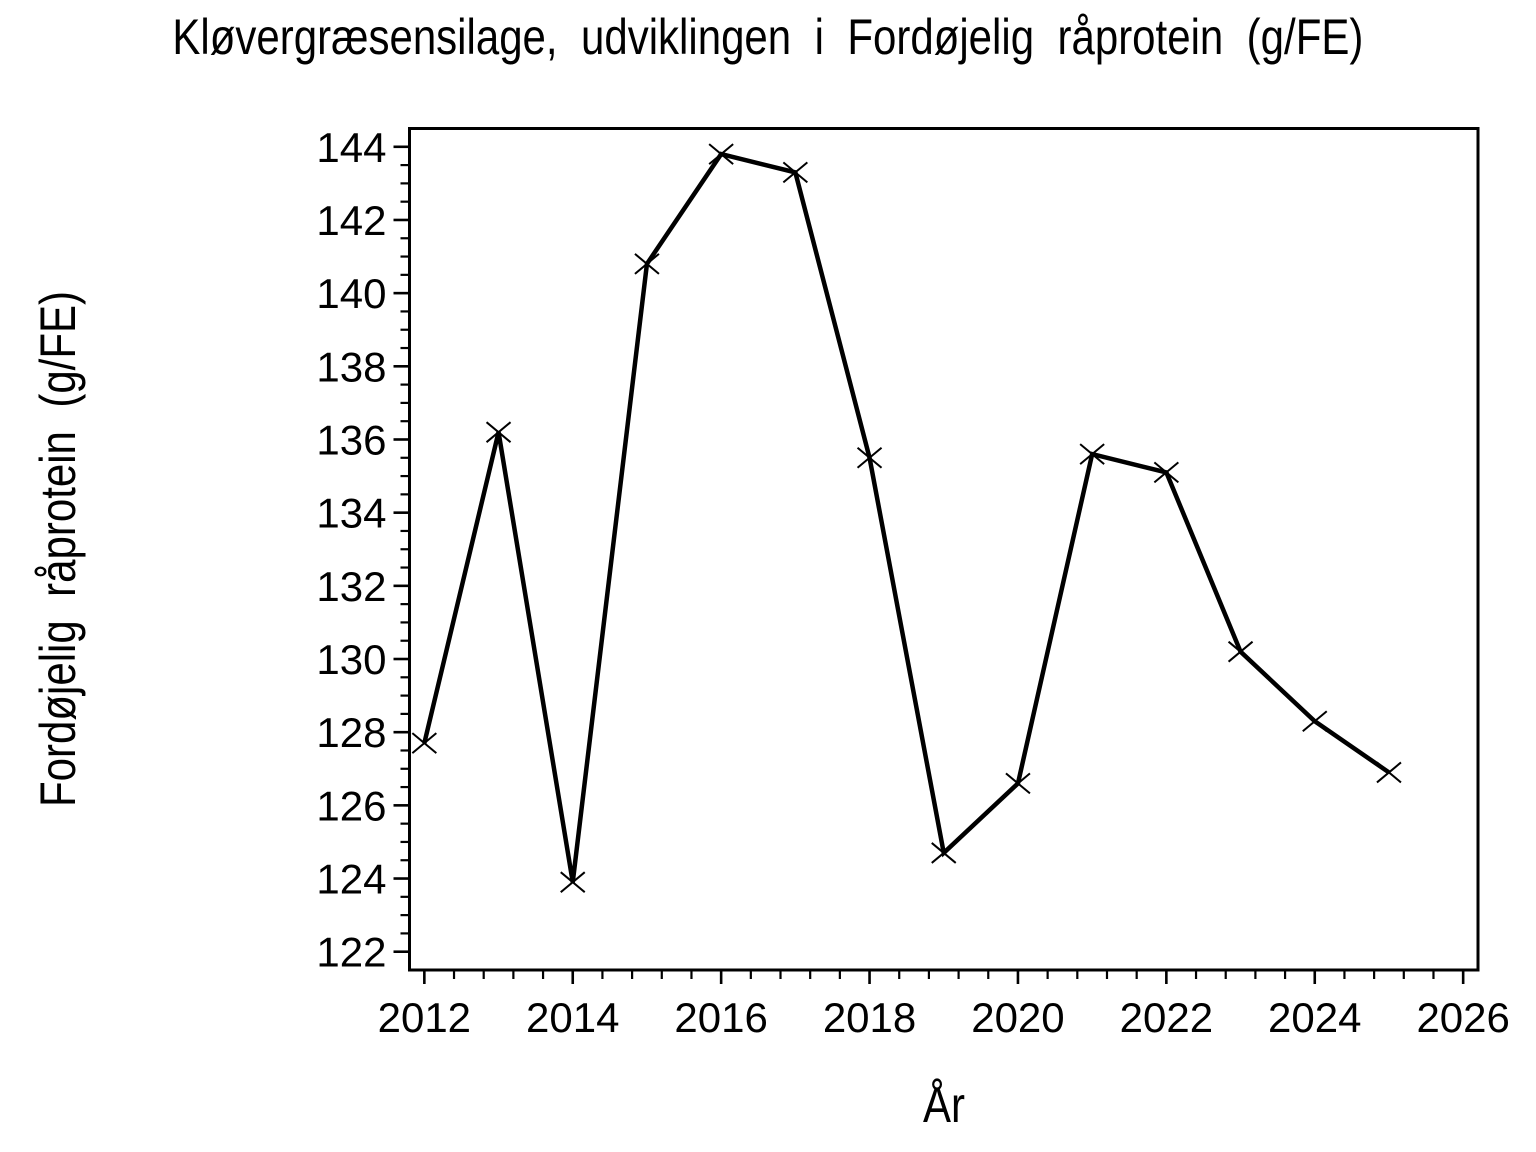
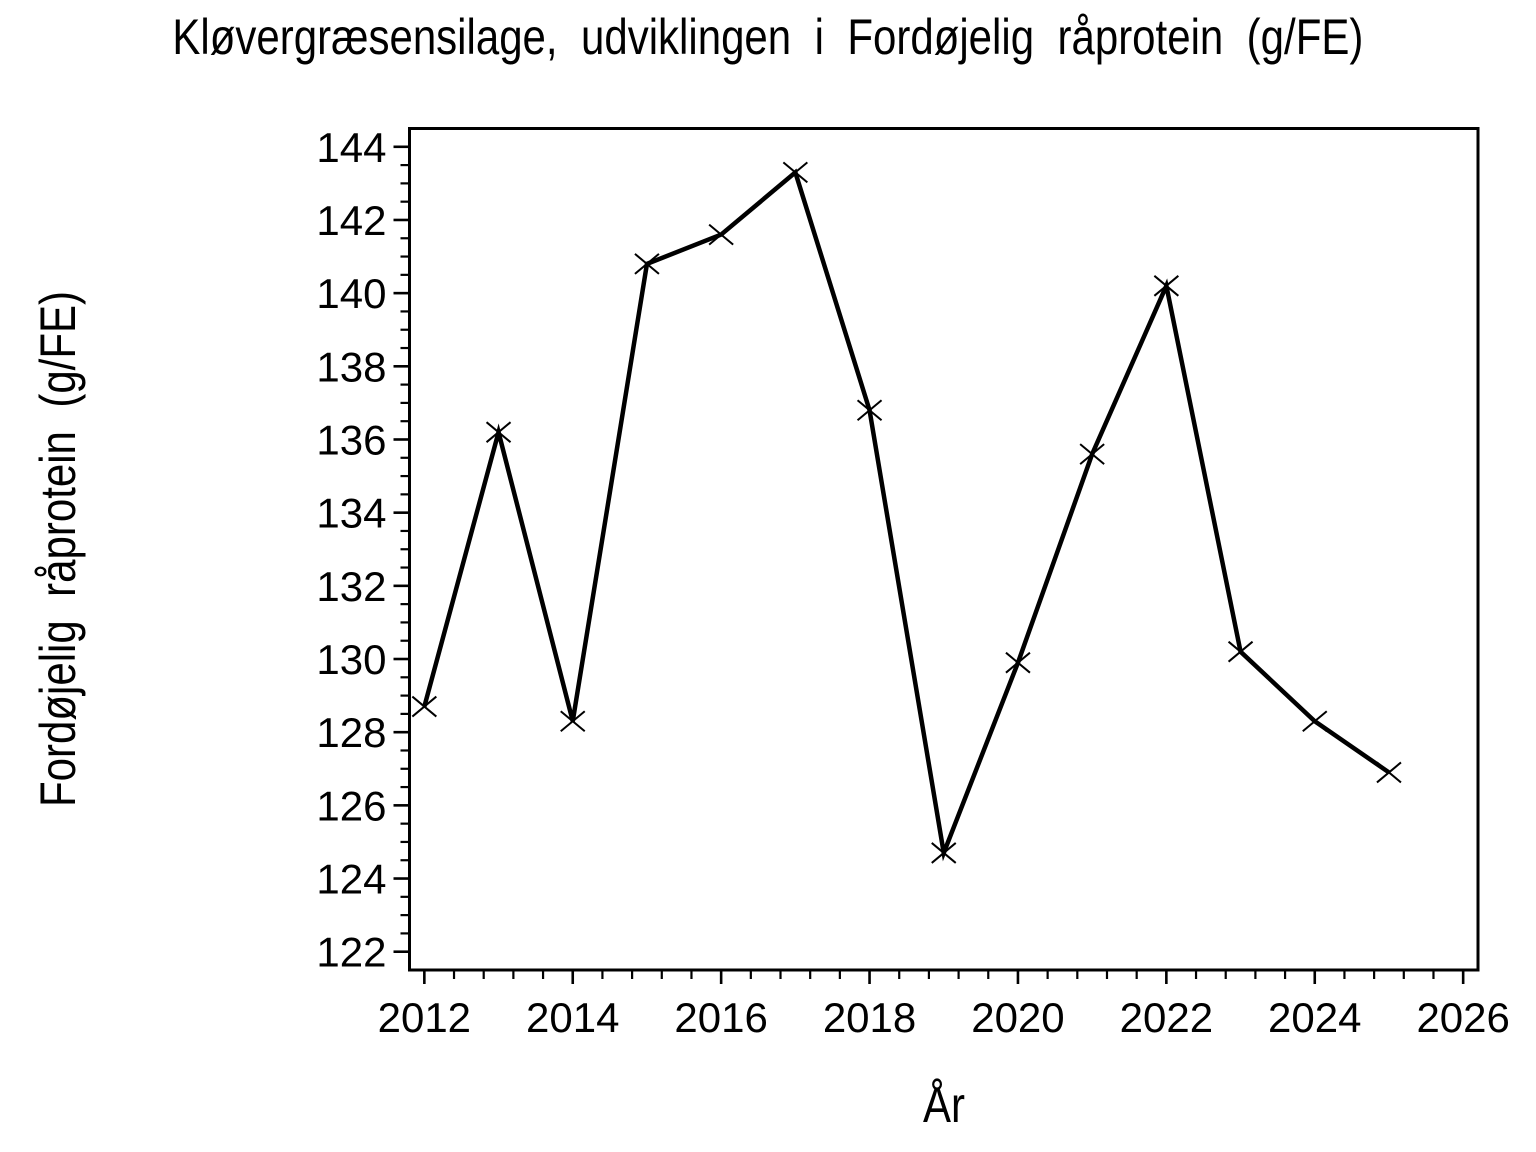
2012: 127.7 -> 128.7
2014: 123.9 -> 128.3
2016: 143.8 -> 141.6
2018: 135.5 -> 136.8
2020: 126.6 -> 129.9
2022: 135.1 -> 140.2
